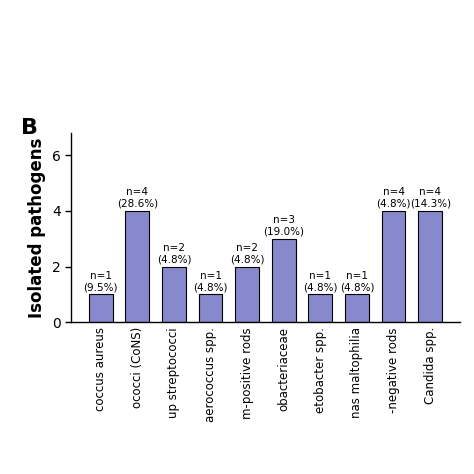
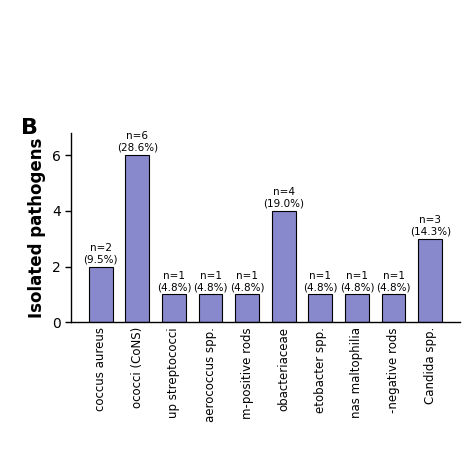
coccus aureus: n=1 -> n=2
ococci (CoNS): n=4 -> n=6
up streptococci: n=2 -> n=1
m-positive rods: n=2 -> n=1
obacteriaceae: n=3 -> n=4
-negative rods: n=4 -> n=1
Candida spp.: n=4 -> n=3
